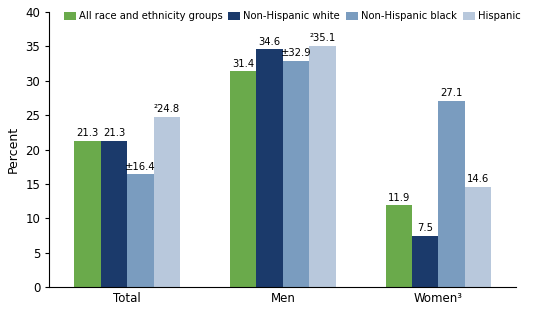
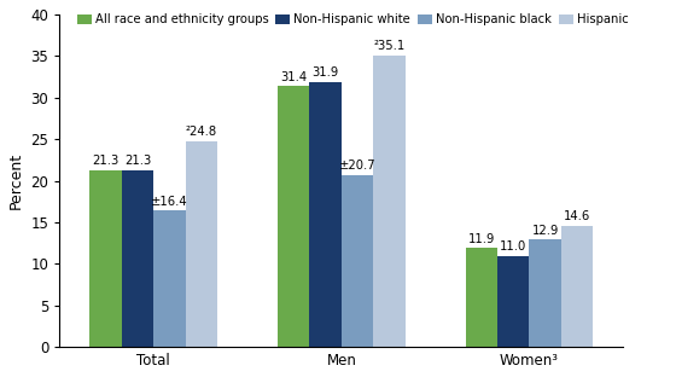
Non-Hispanic white/Men: 34.6 -> 31.9
Non-Hispanic black/Men: ±32.9 -> ±20.7
Non-Hispanic white/Women³: 7.5 -> 11.0
Non-Hispanic black/Women³: 27.1 -> 12.9
